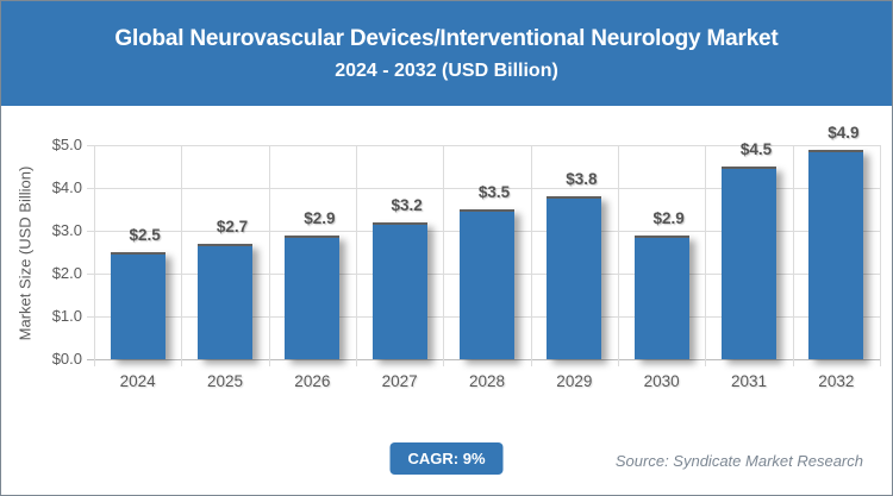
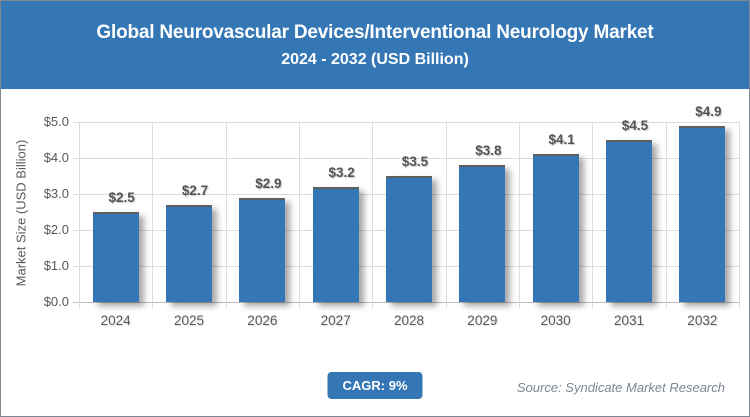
2030: $2.9 -> $4.1
